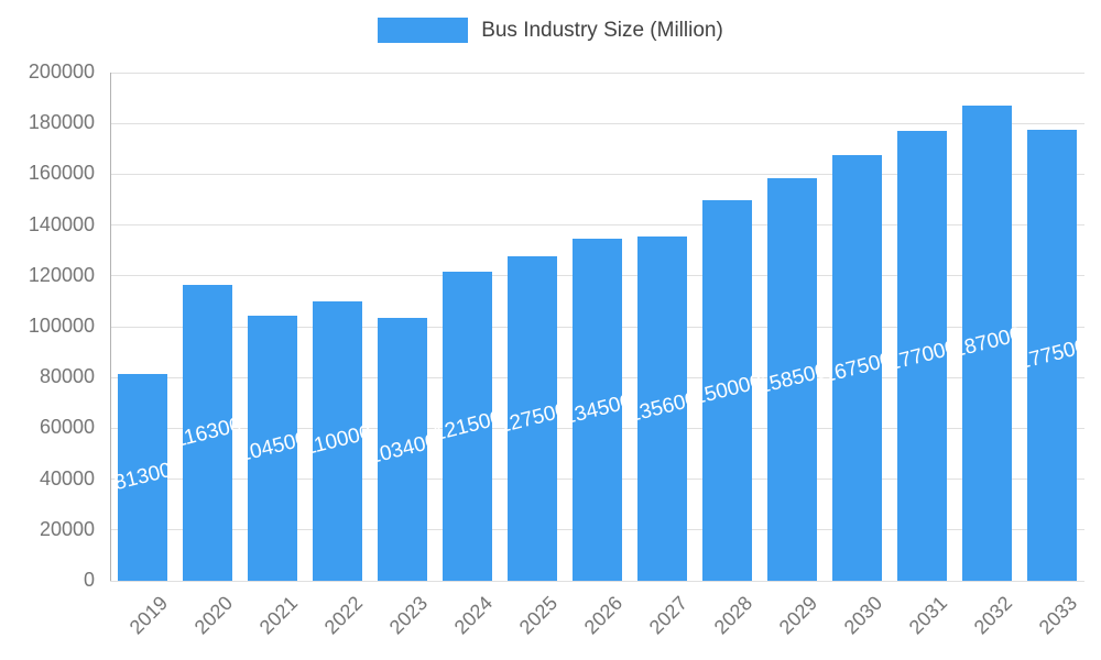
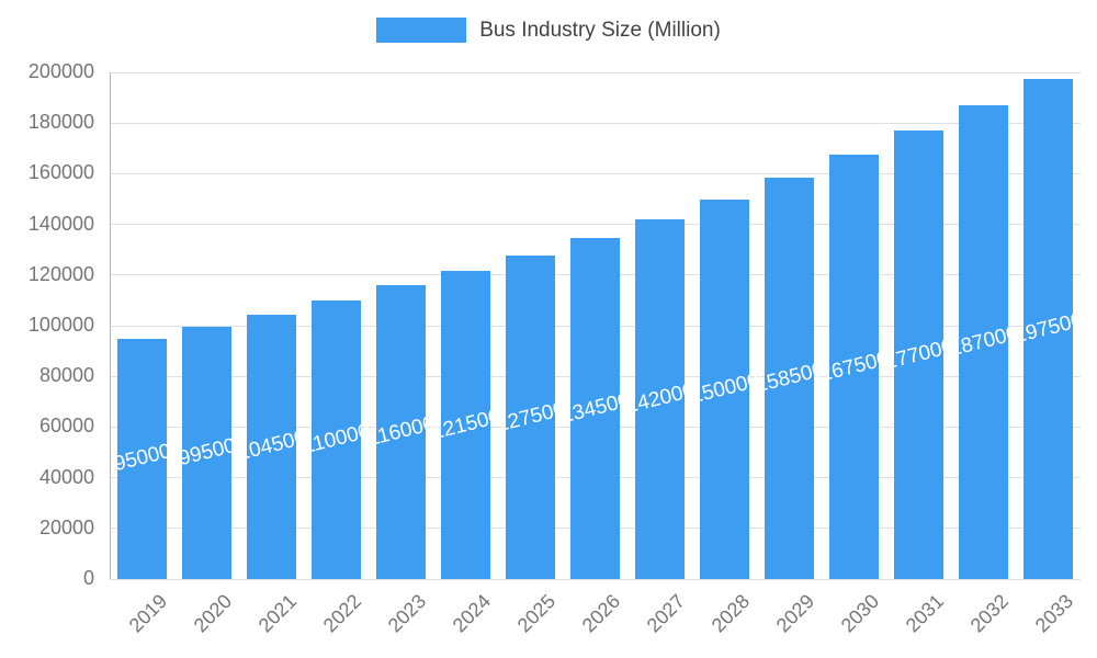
2019: 81300 -> 95000
2020: 116300 -> 99500
2023: 103400 -> 116000
2027: 135600 -> 142000
2033: 177500 -> 197500
